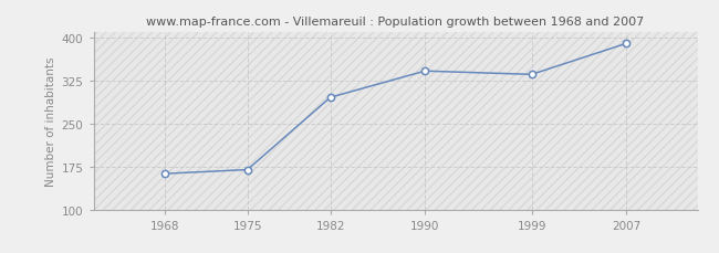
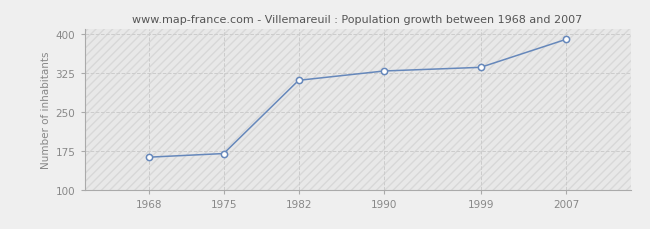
1982: 296 -> 311
1990: 342 -> 329
